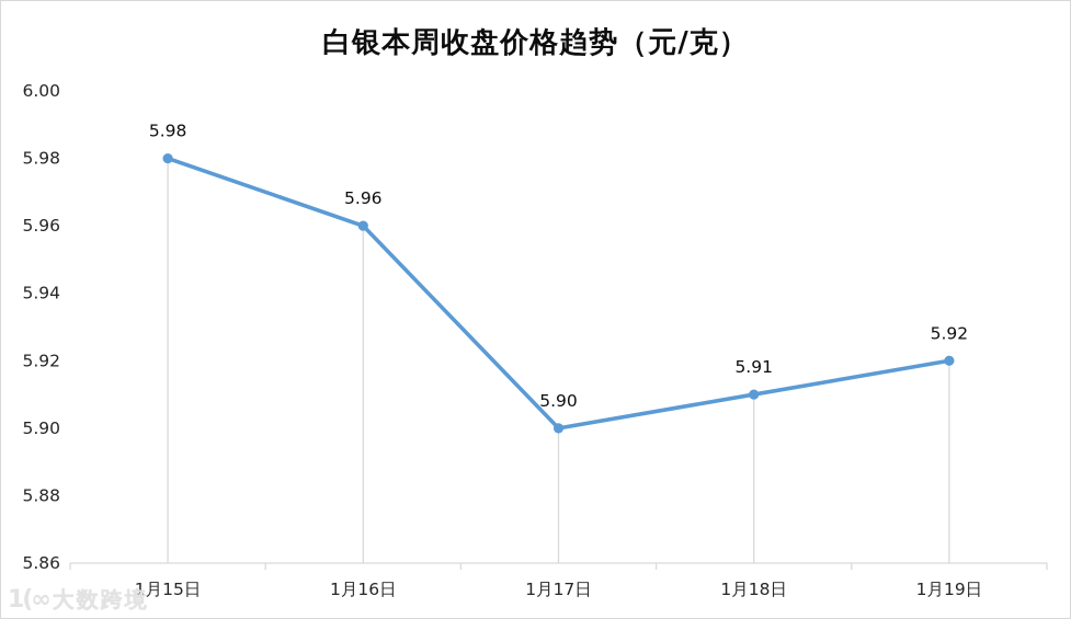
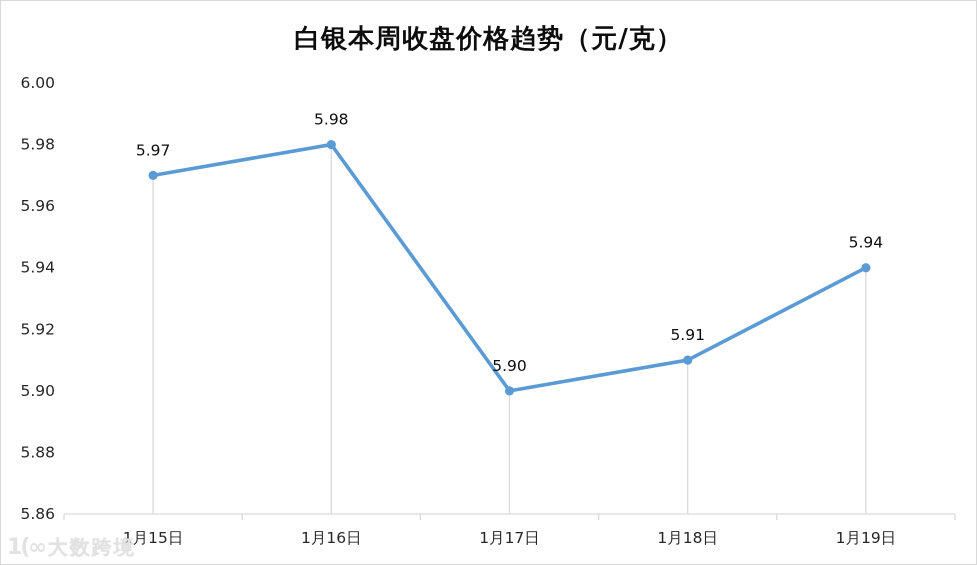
1月15日: 5.98 -> 5.97
1月16日: 5.96 -> 5.98
1月19日: 5.92 -> 5.94
